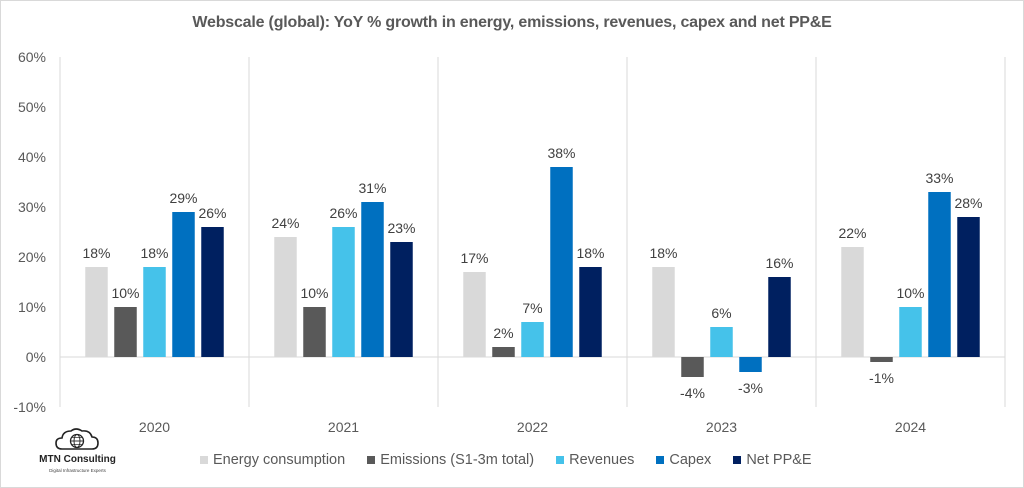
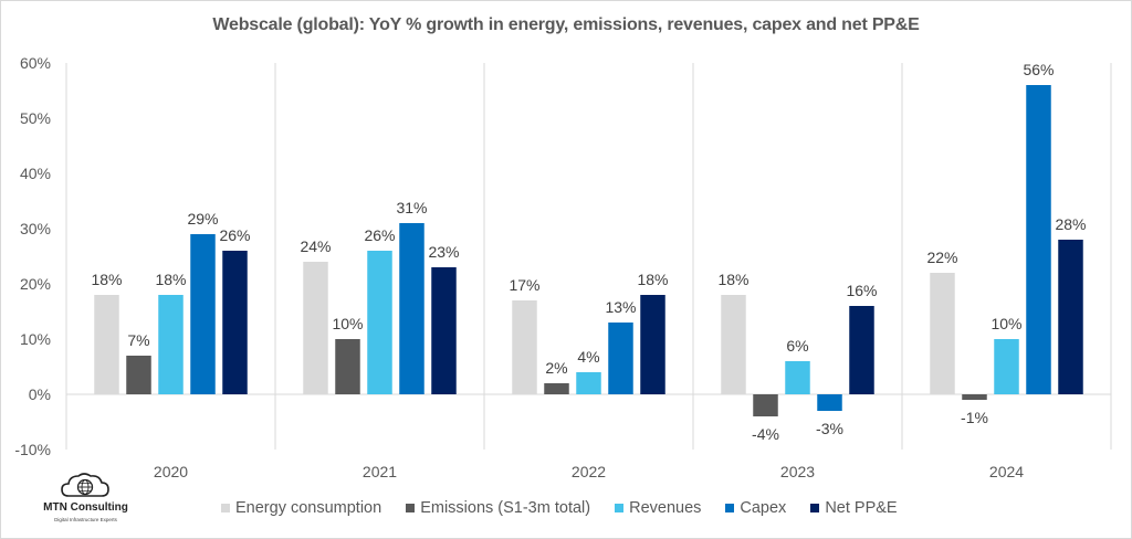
Emissions (S1-3m total)/2020: 10% -> 7%
Revenues/2022: 7% -> 4%
Capex/2022: 38% -> 13%
Capex/2024: 33% -> 56%
